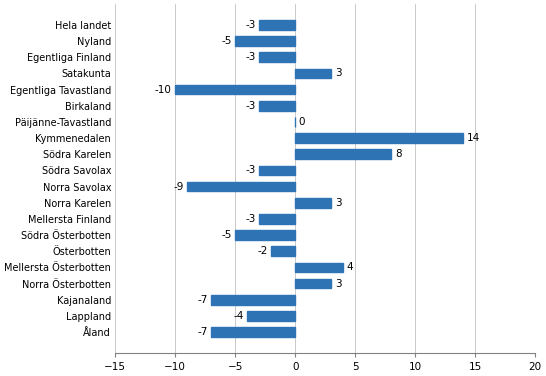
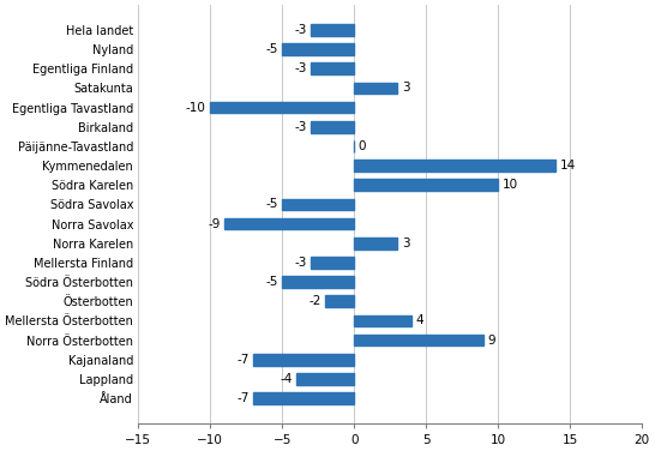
Södra Karelen: 8 -> 10
Södra Savolax: -3 -> -5
Norra Österbotten: 3 -> 9
